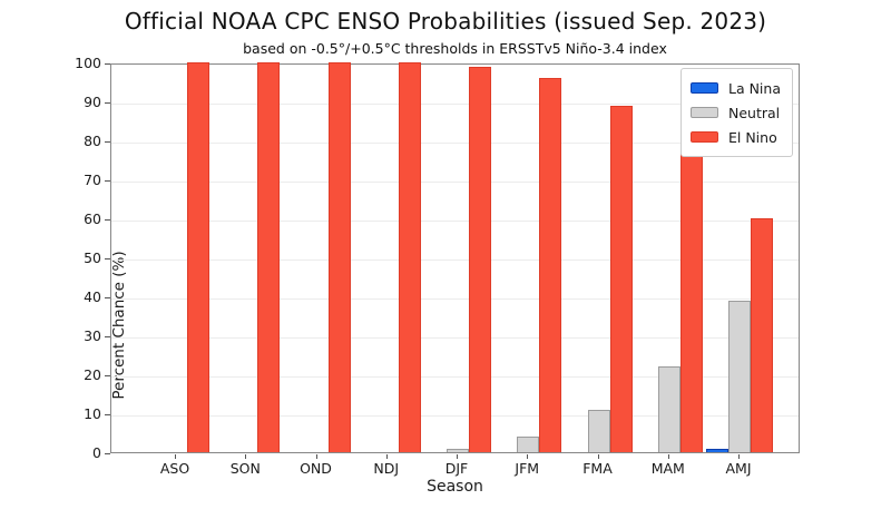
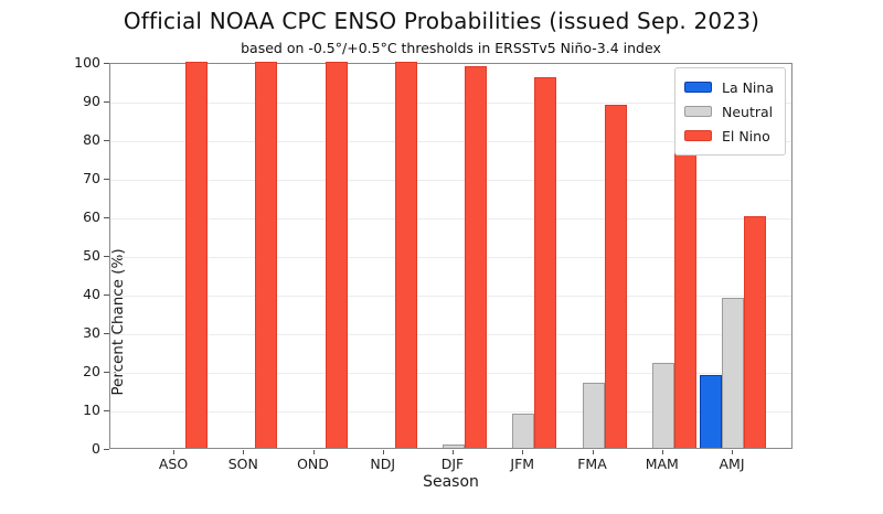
Neutral/JFM: 4 -> 9
Neutral/FMA: 11 -> 17
La Nina/AMJ: 1 -> 19
